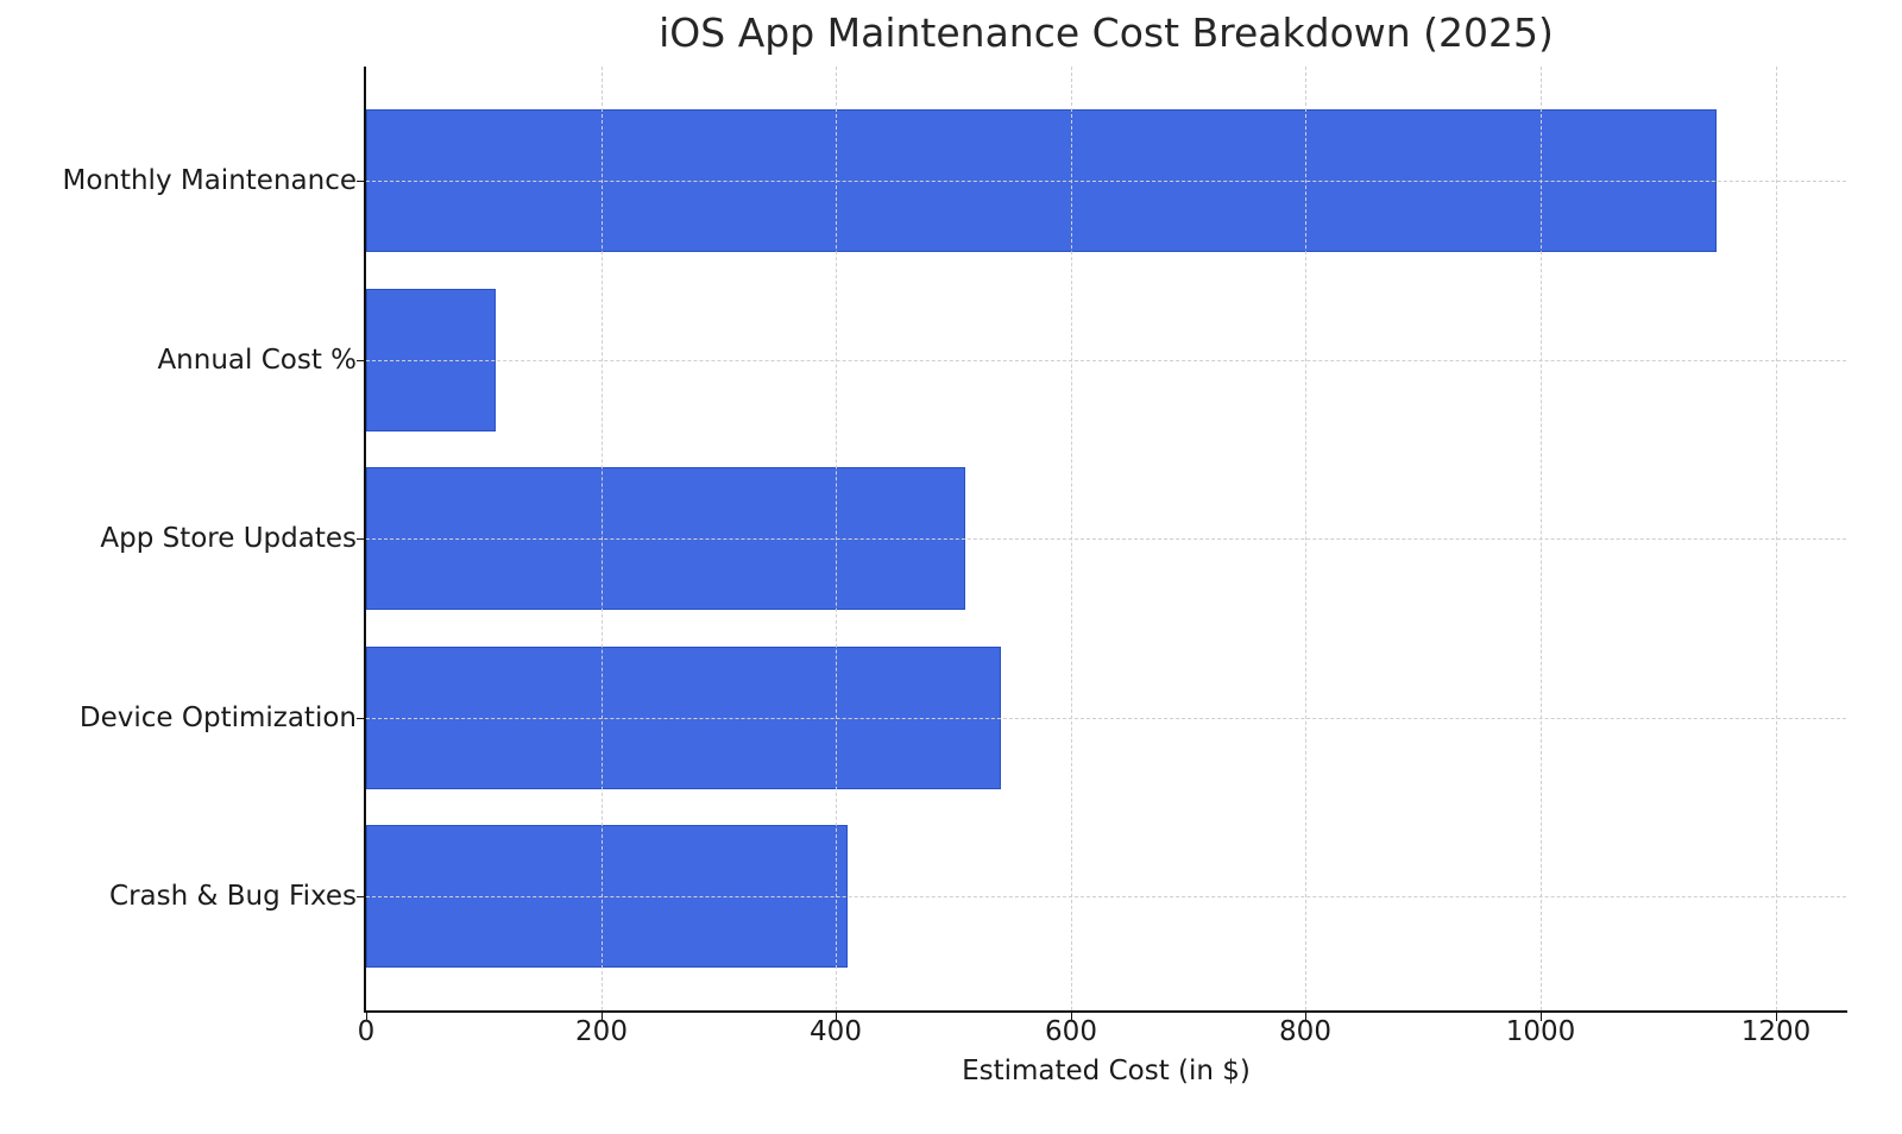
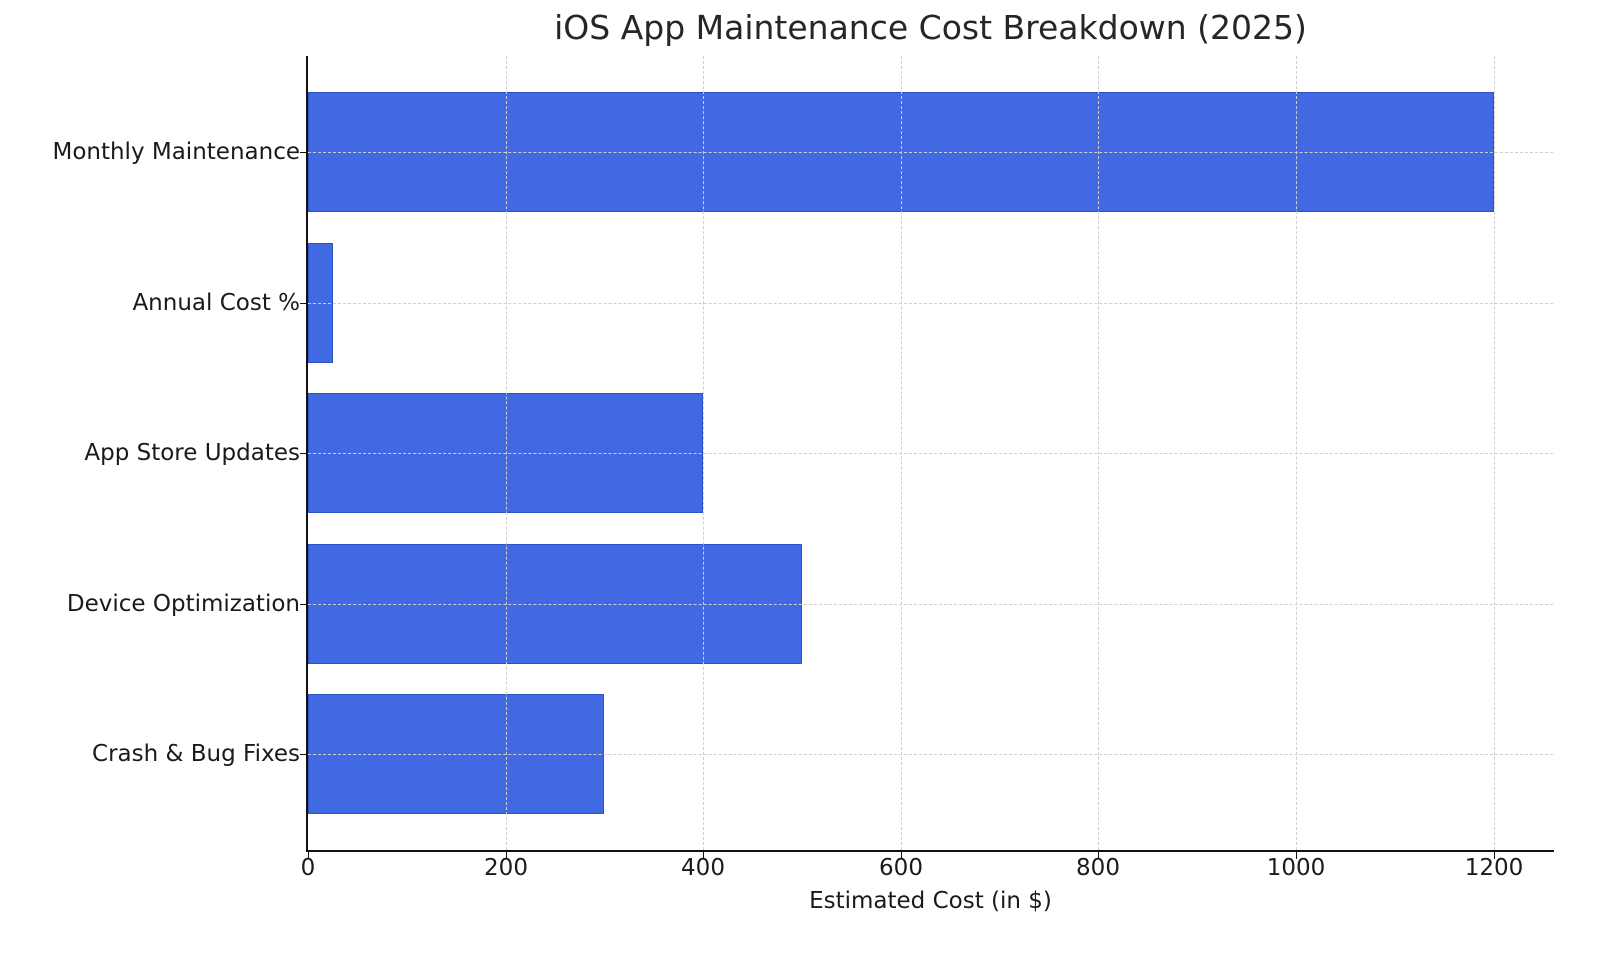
Monthly Maintenance: 1150 -> 1200
Annual Cost %: 110 -> 20
App Store Updates: 510 -> 400
Device Optimization: 540 -> 500
Crash & Bug Fixes: 410 -> 300
